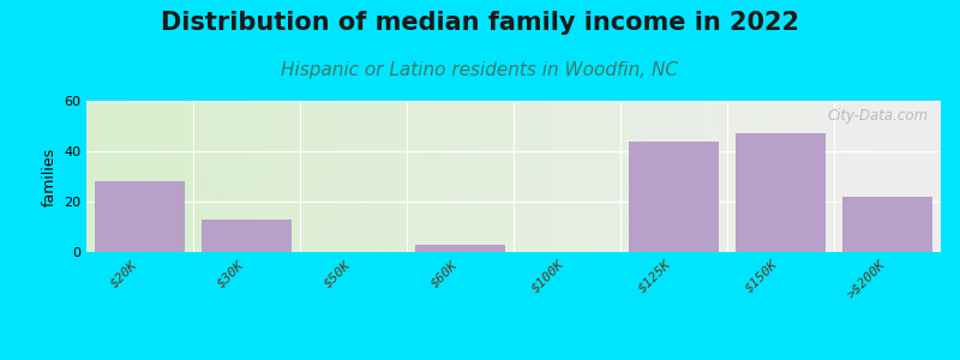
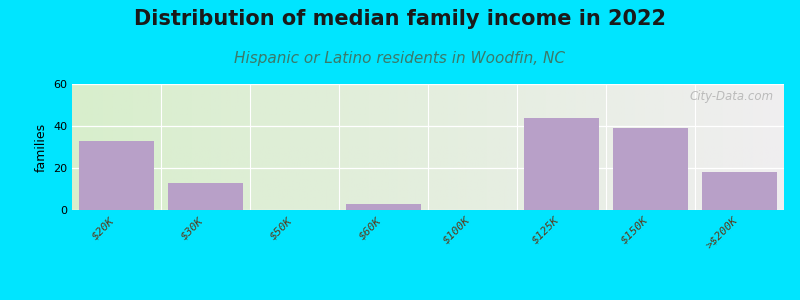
$20K: 28 -> 33
$150K: 47 -> 39
>$200K: 22 -> 18
